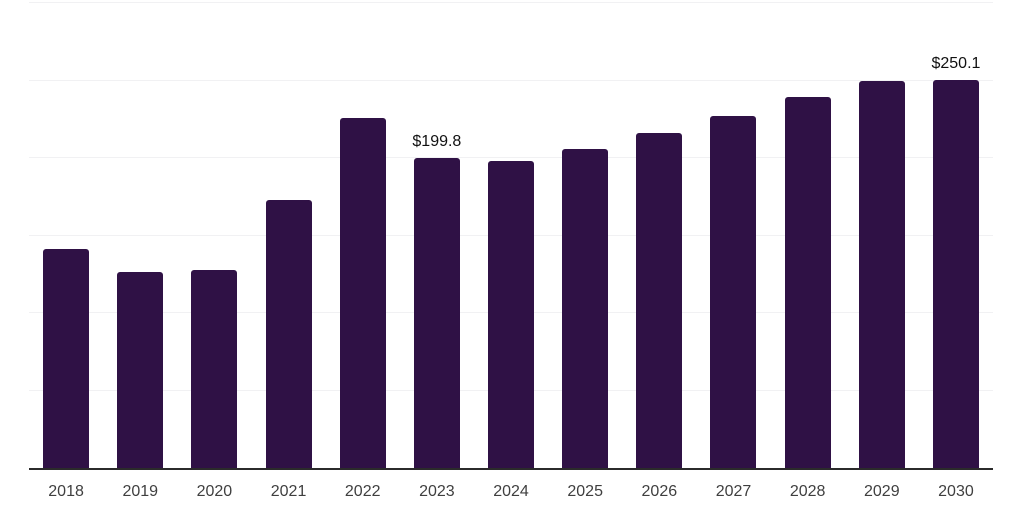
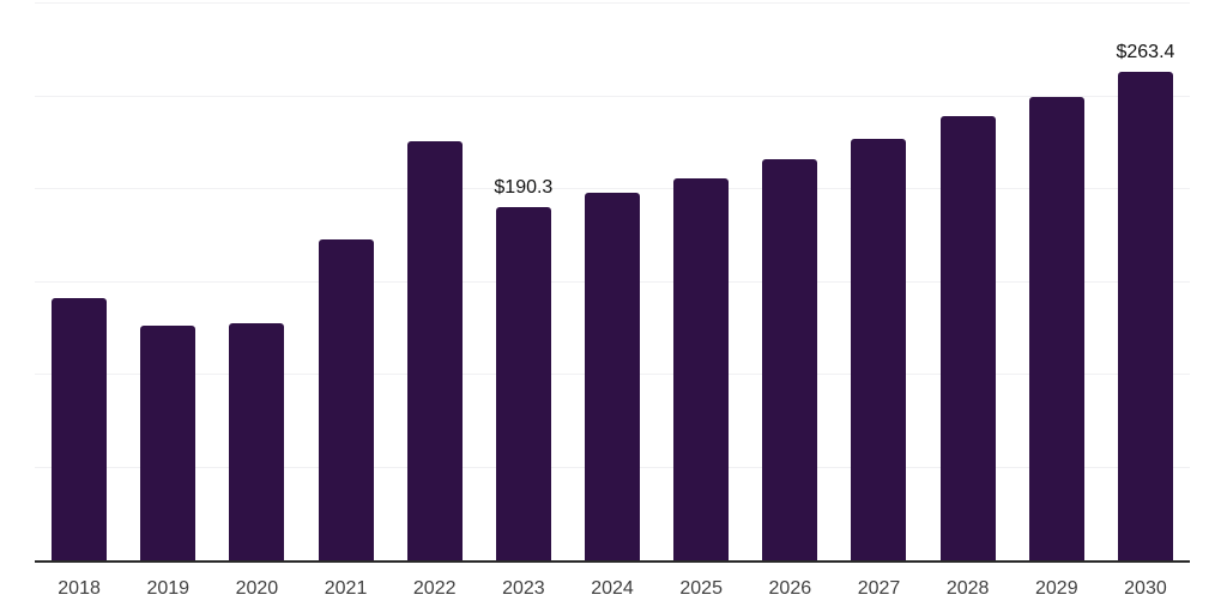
2023: $199.8 -> $190.3
2030: $250.1 -> $263.4
